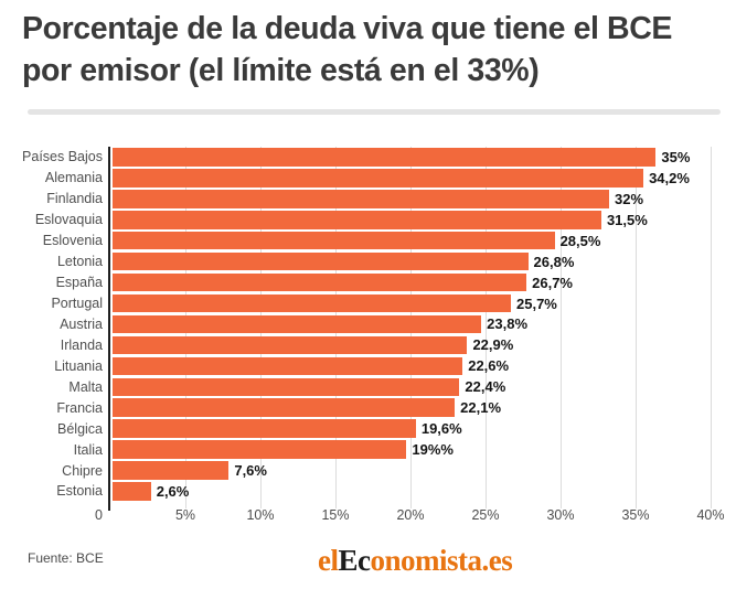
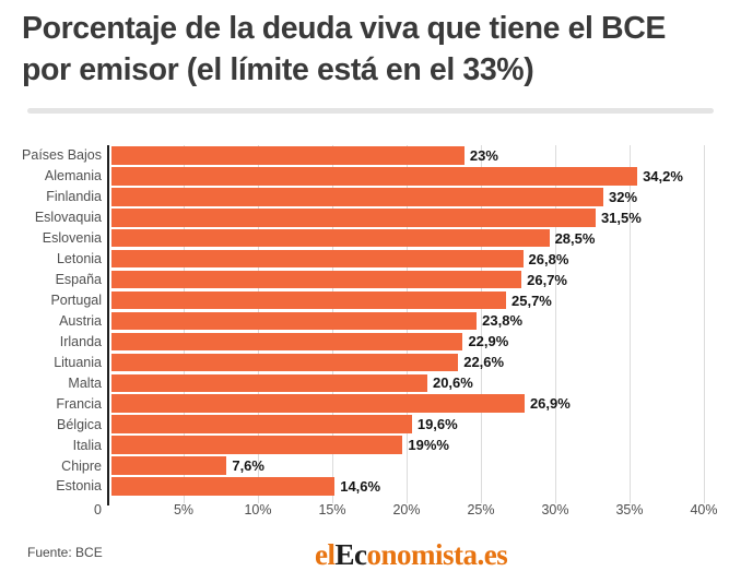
Países Bajos: 35% -> 23%
Malta: 22,4% -> 20,6%
Francia: 22,1% -> 26,9%
Estonia: 2,6% -> 14,6%
